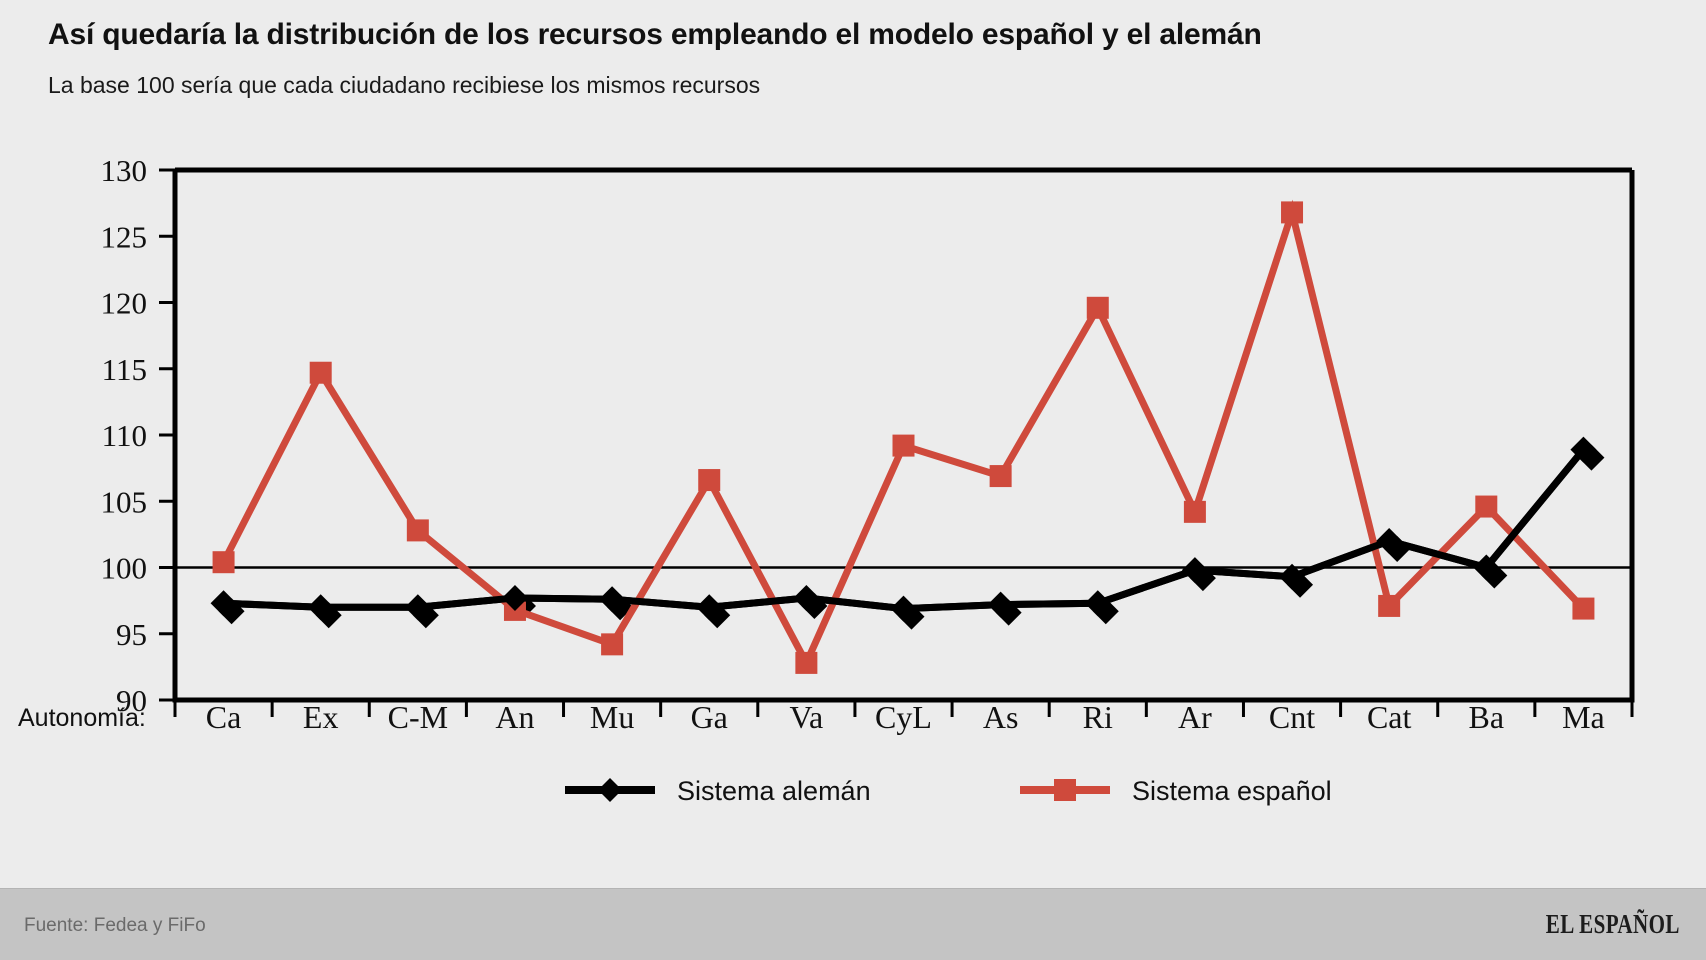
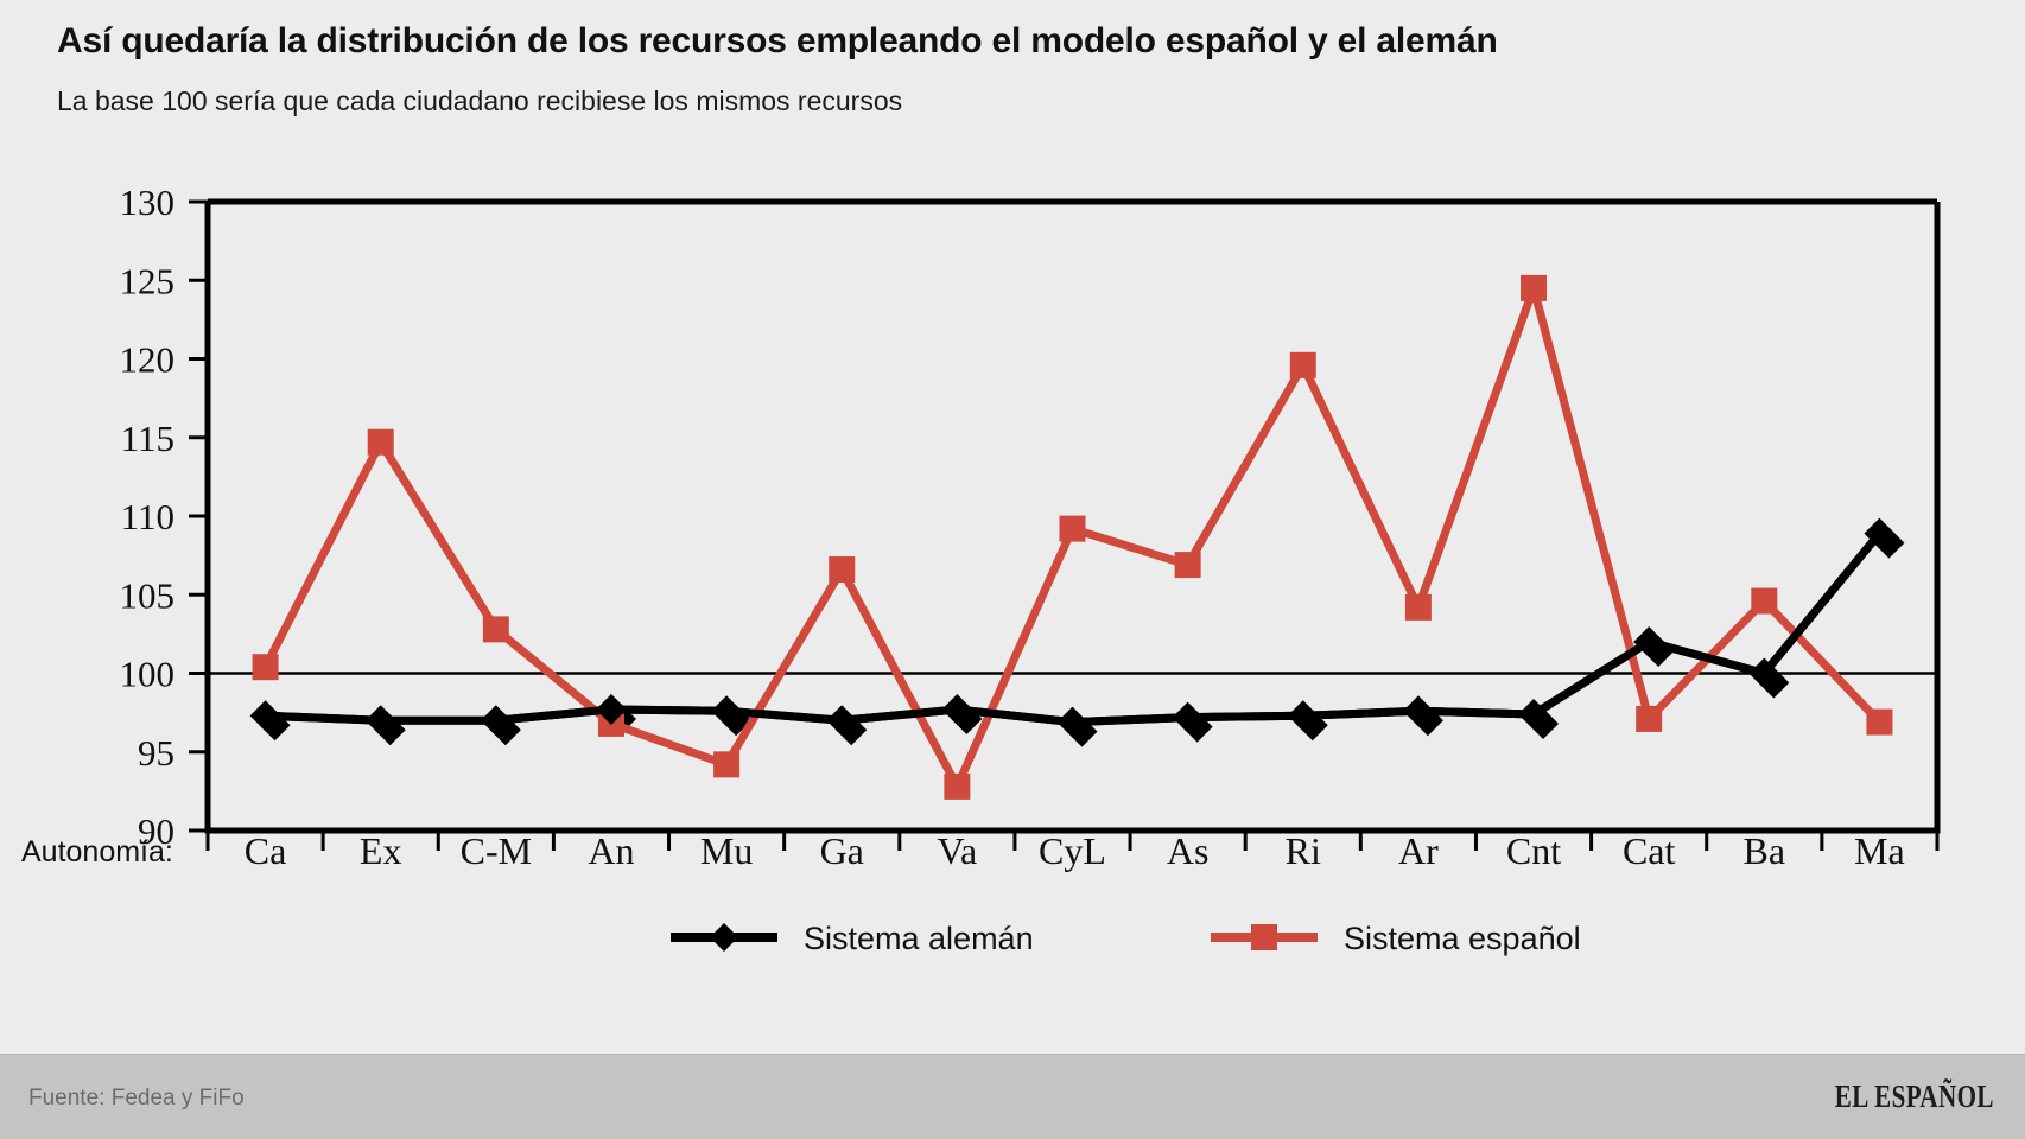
Sistema alemán/Ar: 99.8 -> 97.6
Sistema alemán/Cnt: 99.3 -> 97.4
Sistema español/Cnt: 126.8 -> 124.5
